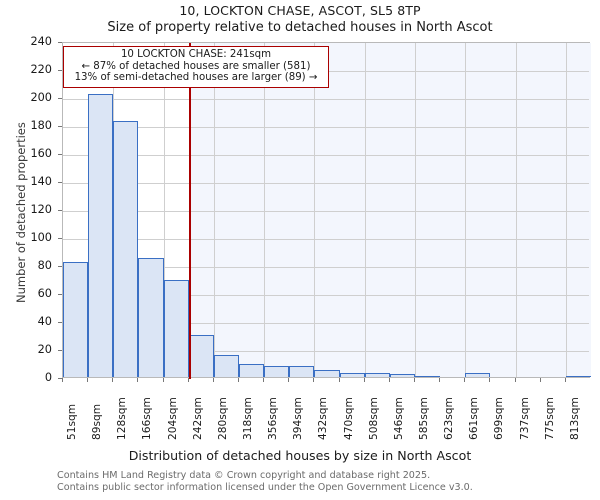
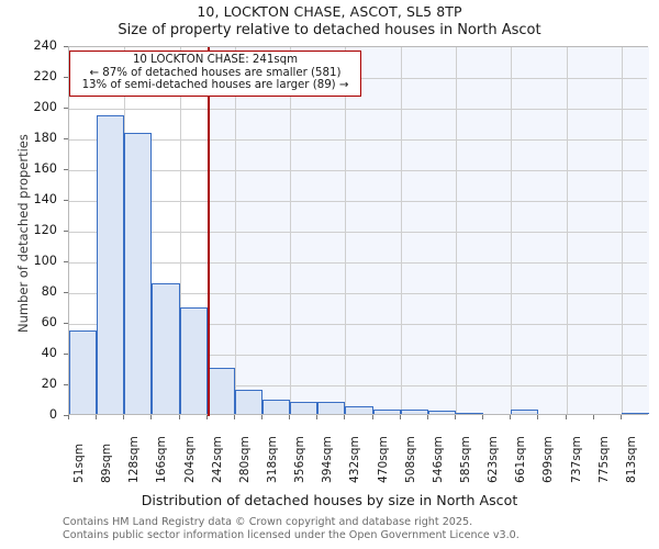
51sqm: 82 -> 54
89sqm: 202 -> 194
